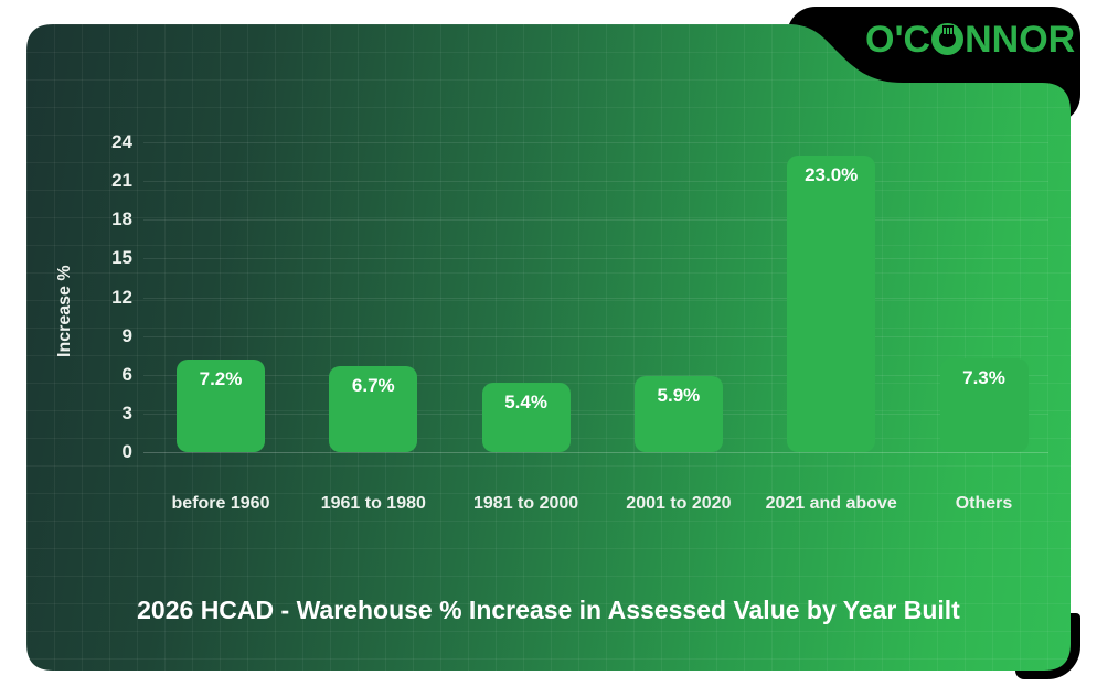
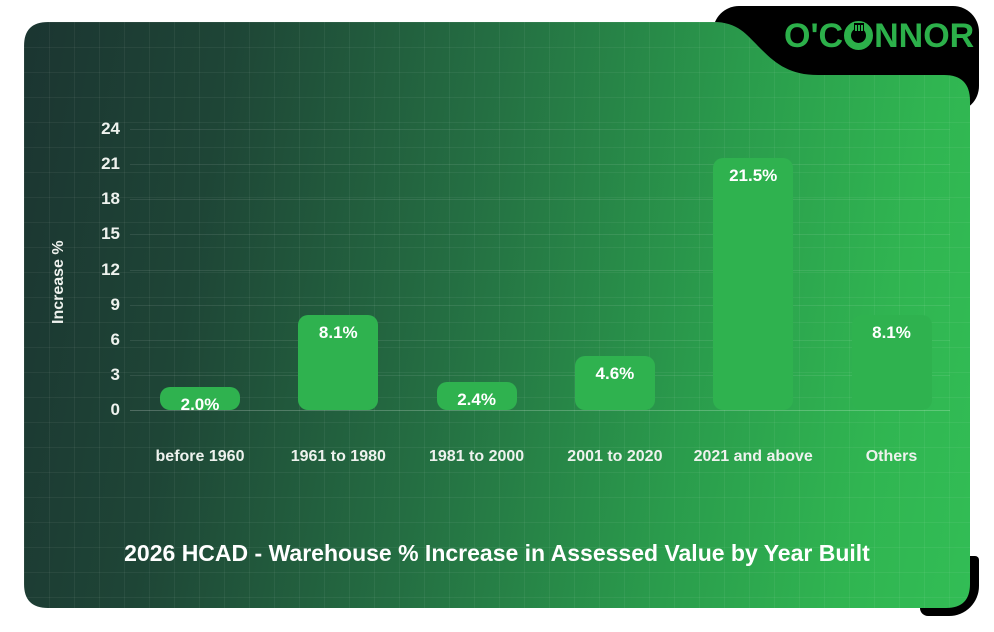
before 1960: 7.2% -> 2.0%
1961 to 1980: 6.7% -> 8.1%
1981 to 2000: 5.4% -> 2.4%
2001 to 2020: 5.9% -> 4.6%
2021 and above: 23.0% -> 21.5%
Others: 7.3% -> 8.1%
